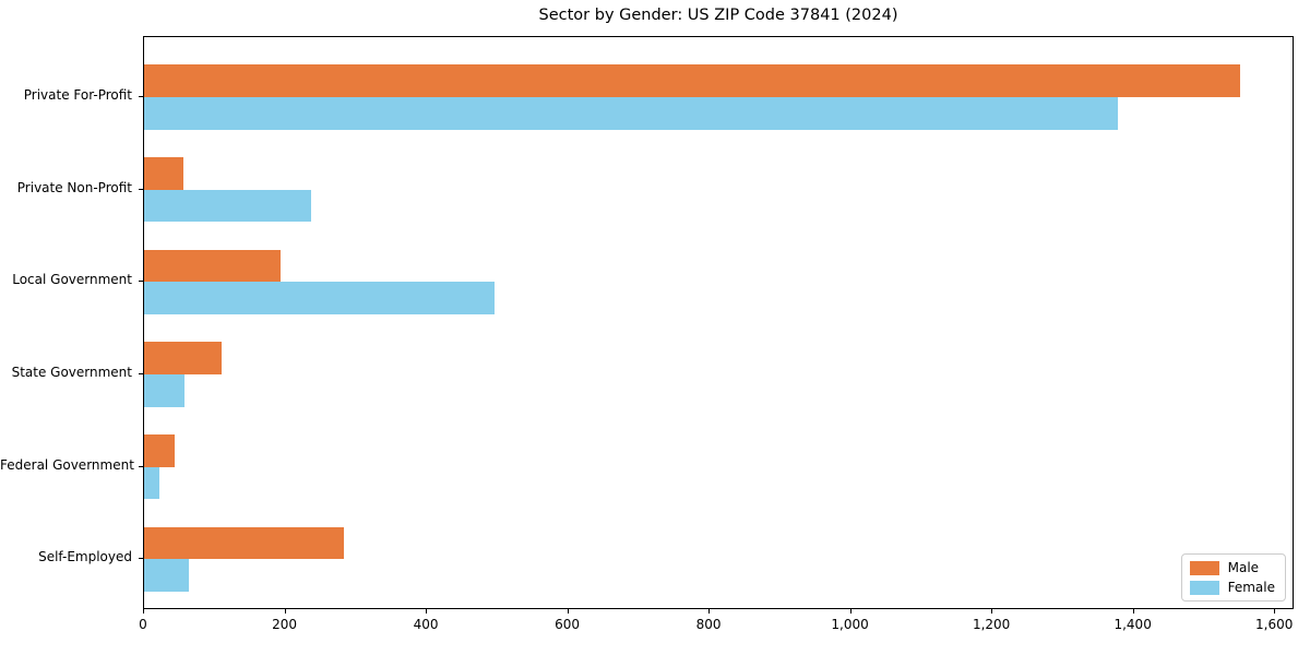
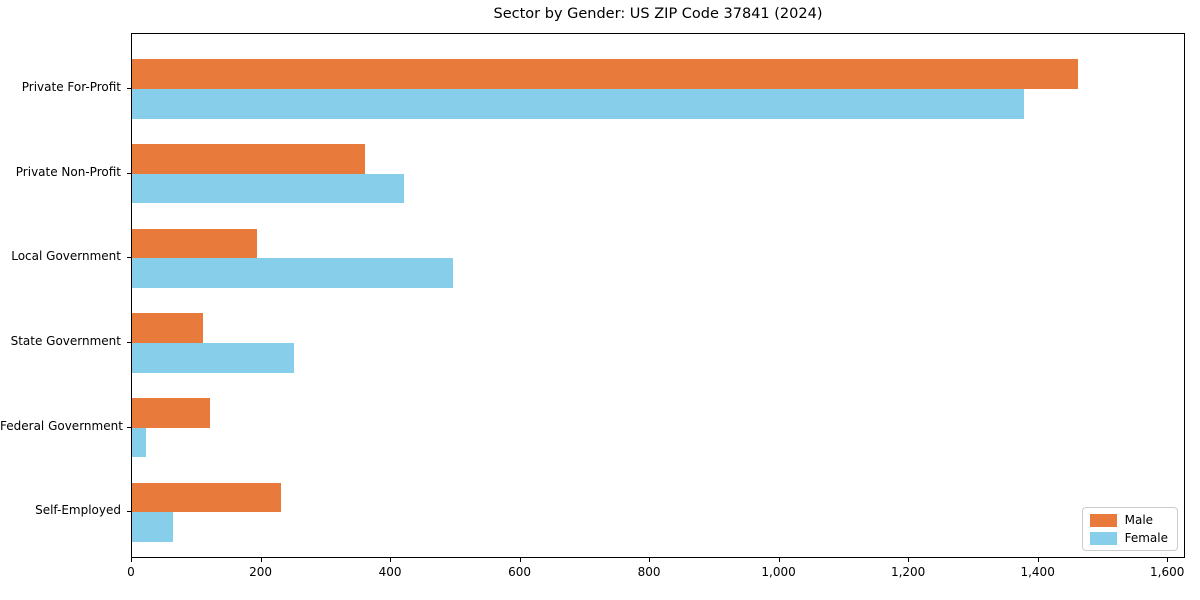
Male/Private For-Profit: 1550 -> 1460
Male/Private Non-Profit: 60 -> 360
Female/Private Non-Profit: 240 -> 420
Female/State Government: 60 -> 250
Male/Federal Government: 40 -> 120
Male/Self-Employed: 280 -> 230
